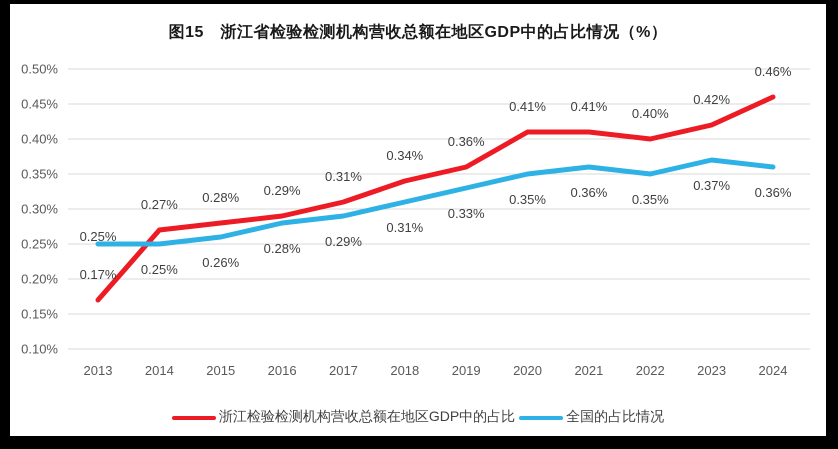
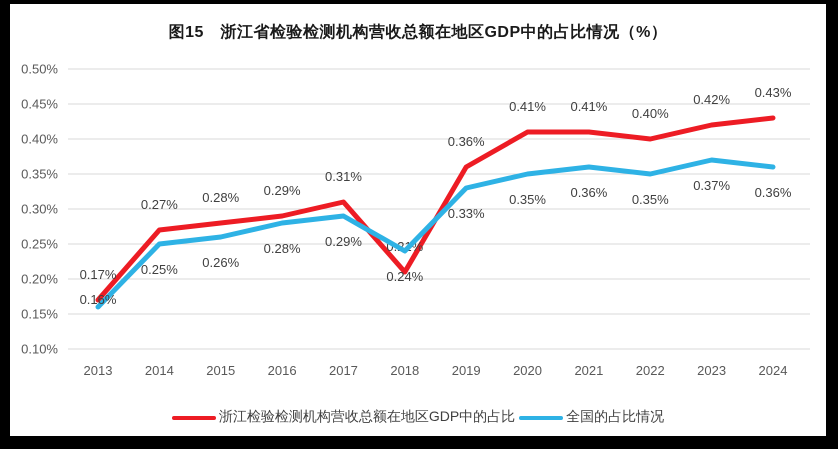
全国的占比情况/2013: 0.25% -> 0.16%
浙江检验检测机构营收总额在地区GDP中的占比/2018: 0.34% -> 0.21%
全国的占比情况/2018: 0.31% -> 0.24%
浙江检验检测机构营收总额在地区GDP中的占比/2024: 0.46% -> 0.43%
